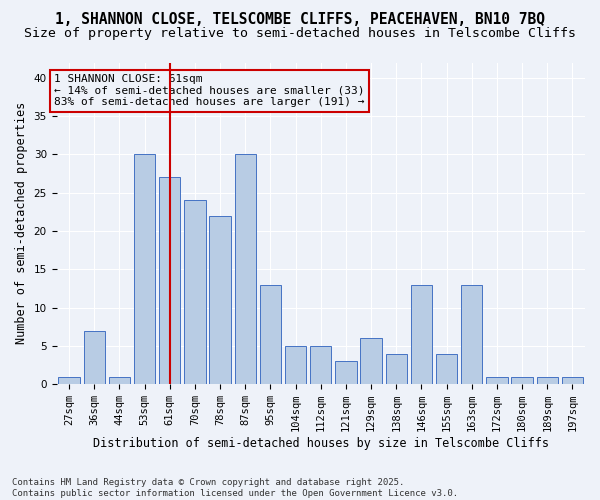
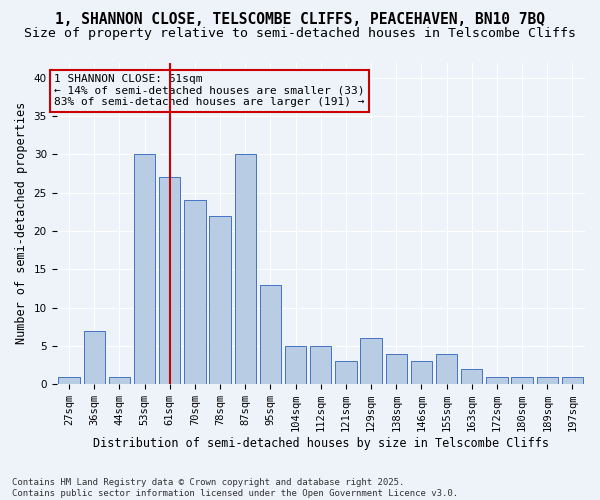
146sqm: 13 -> 3
163sqm: 13 -> 2
